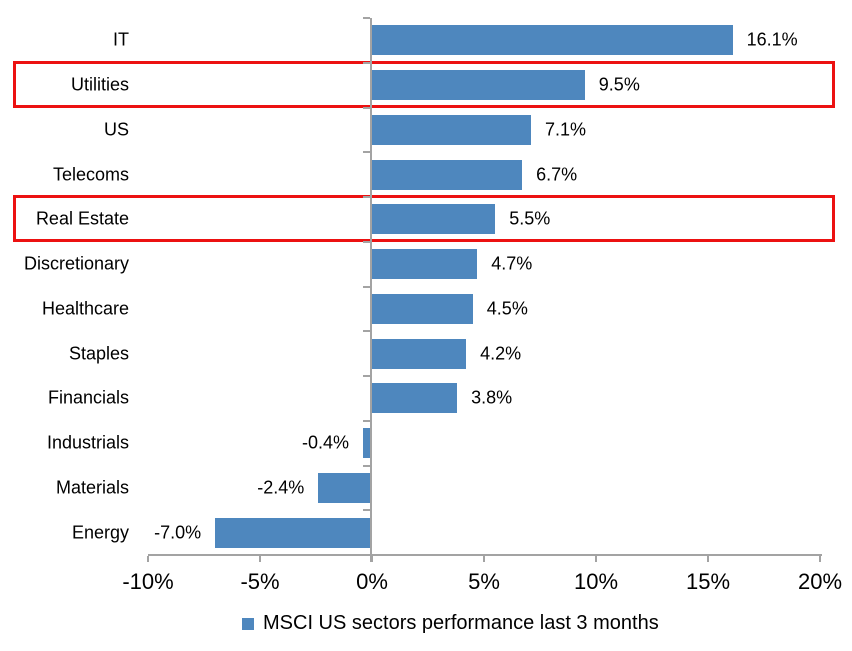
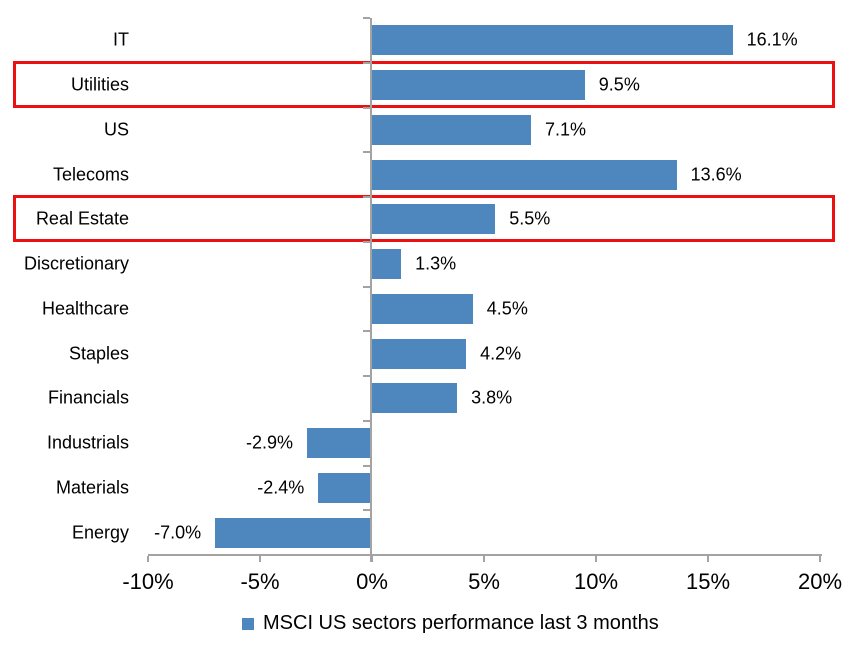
Telecoms: 6.7% -> 13.6%
Discretionary: 4.7% -> 1.3%
Industrials: -0.4% -> -2.9%
